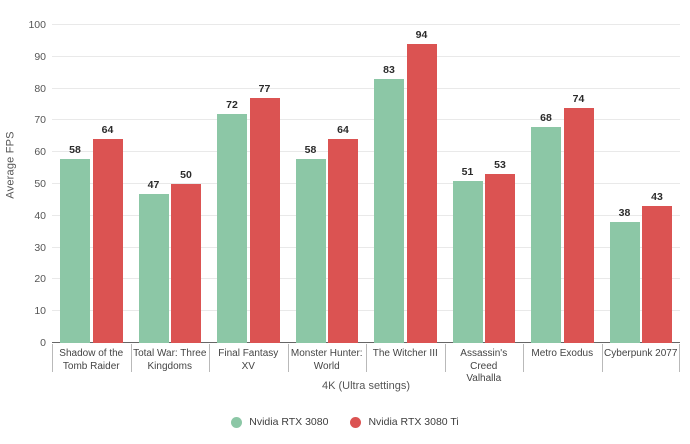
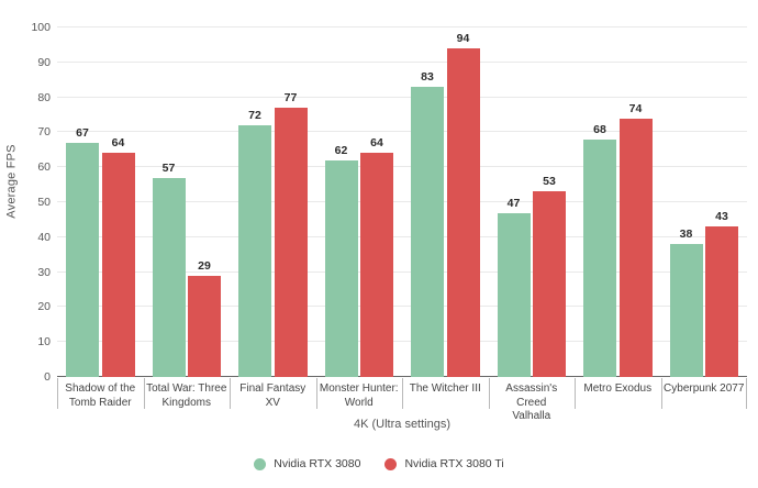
Nvidia RTX 3080/Shadow of the Tomb Raider: 58 -> 67
Nvidia RTX 3080/Total War: Three Kingdoms: 47 -> 57
Nvidia RTX 3080 Ti/Total War: Three Kingdoms: 50 -> 29
Nvidia RTX 3080/Monster Hunter: World: 58 -> 62
Nvidia RTX 3080/Assassin's Creed Valhalla: 51 -> 47
